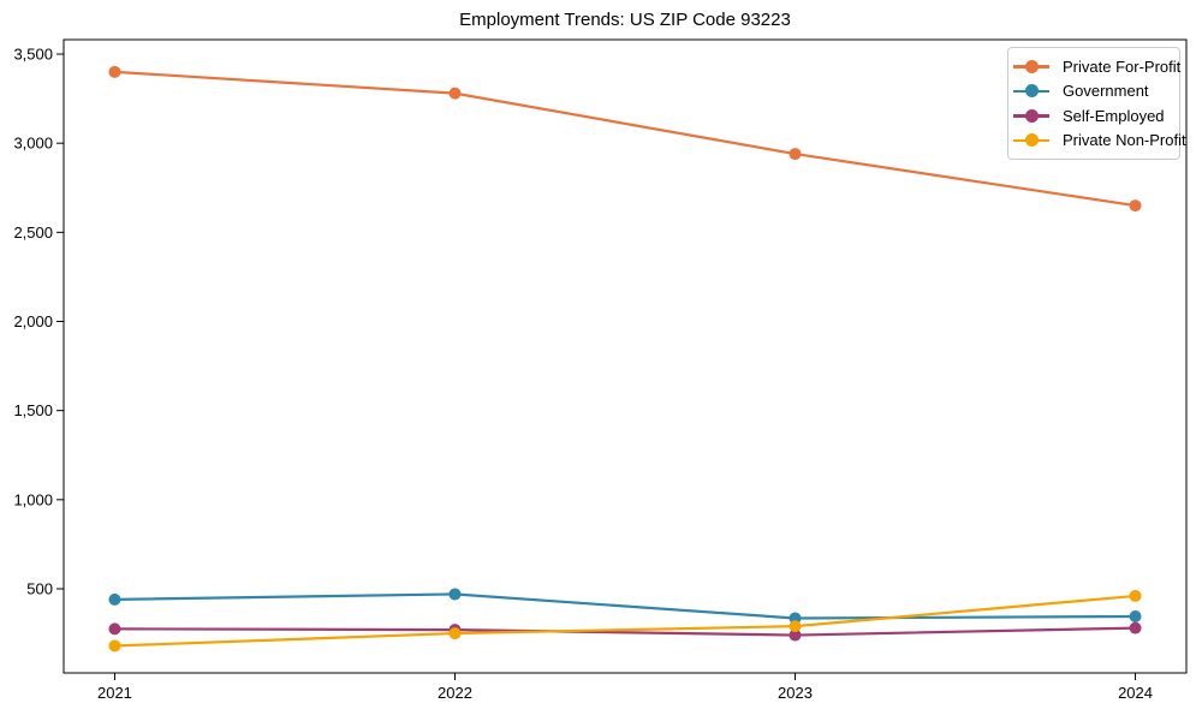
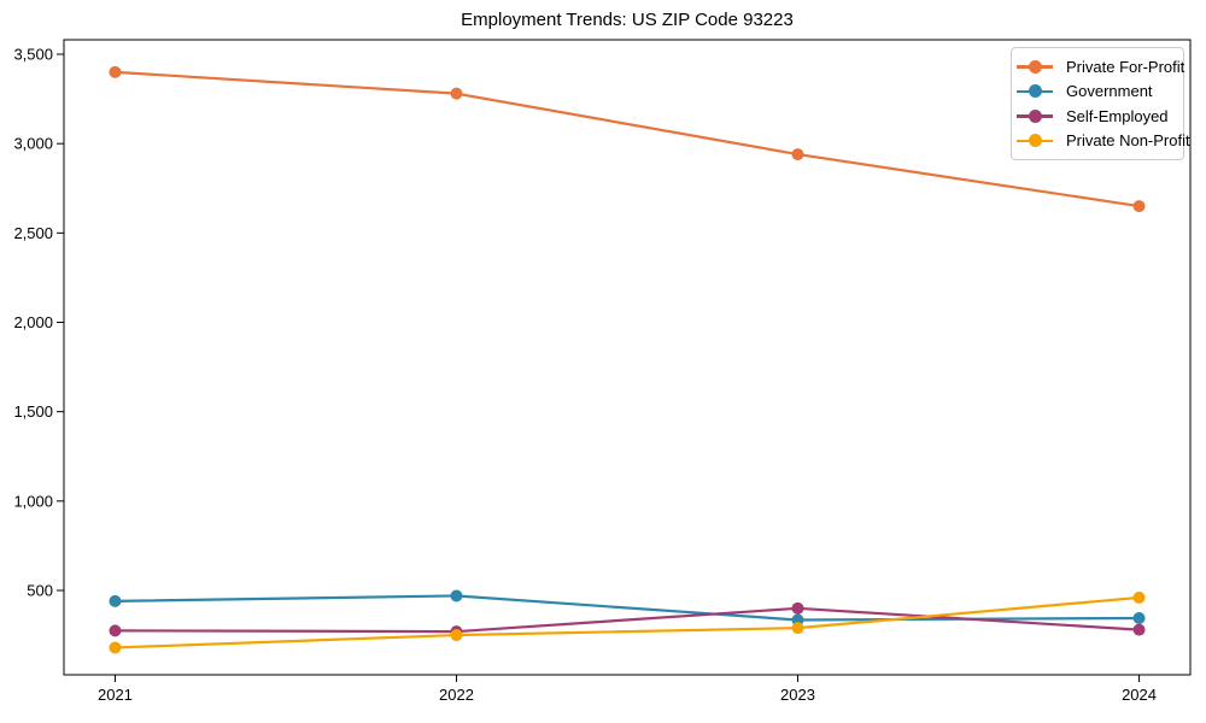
Self-Employed/2023: 240 -> 400
